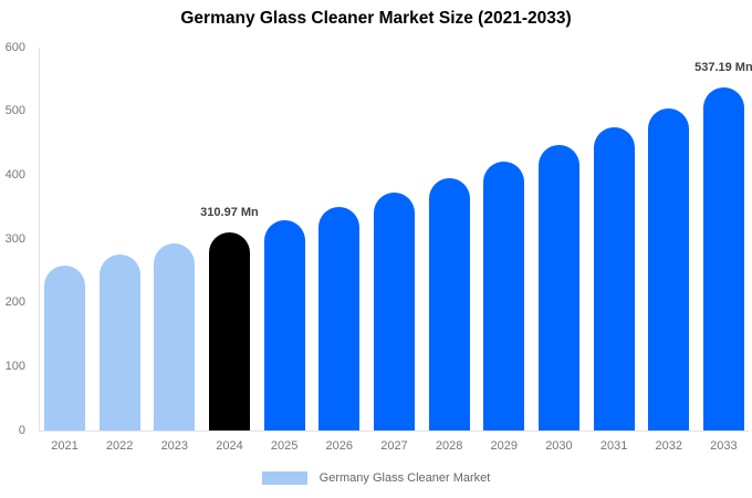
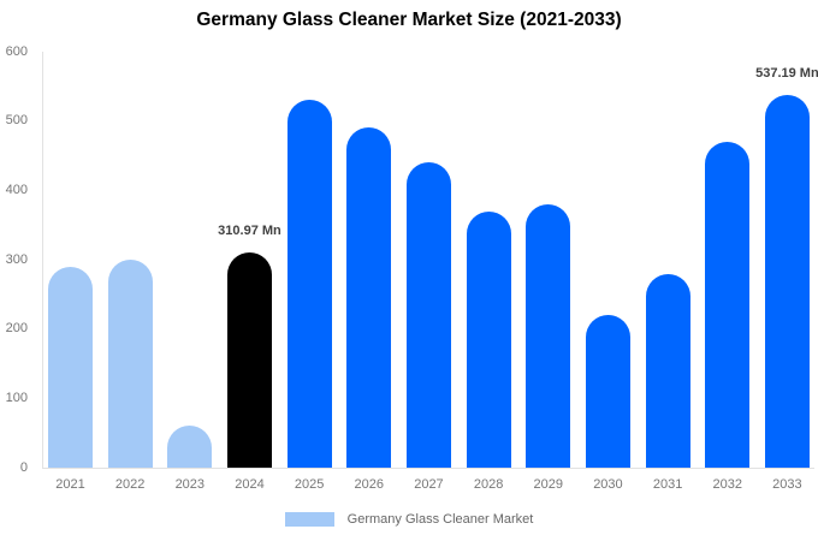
2021: 260 -> 290
2022: 280 -> 300
2023: 290 -> 60
2025: 330 -> 530
2026: 350 -> 490
2027: 370 -> 440
2028: 400 -> 370
2029: 420 -> 380
2030: 450 -> 220
2031: 480 -> 280
2032: 500 -> 470
